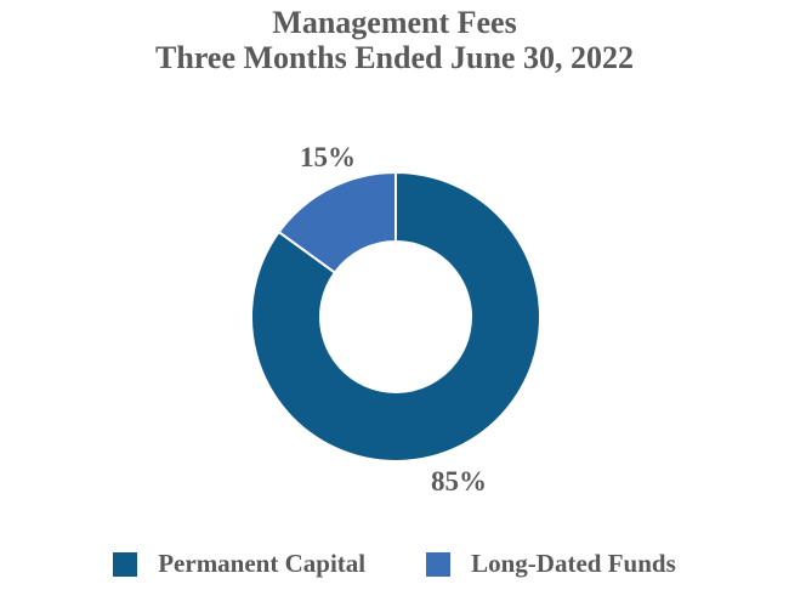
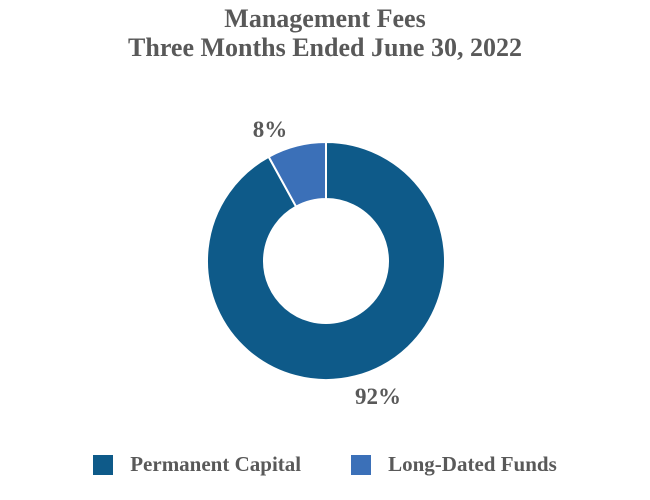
Permanent Capital: 85% -> 92%
Long-Dated Funds: 15% -> 8%
